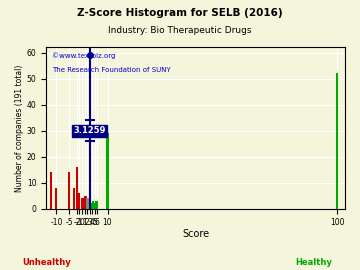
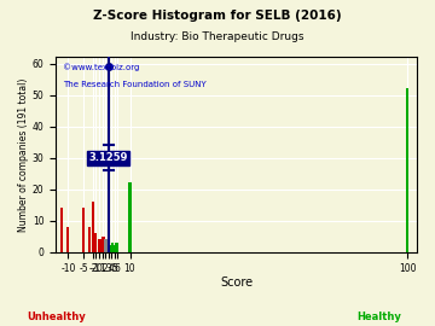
10: 29 -> 22
